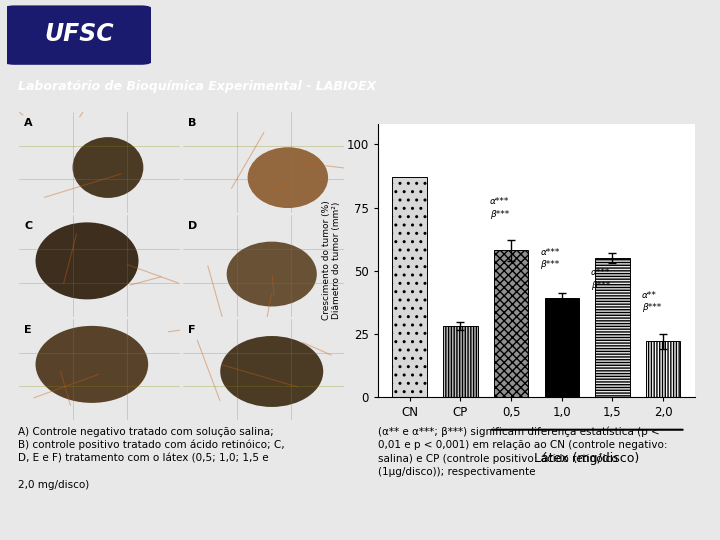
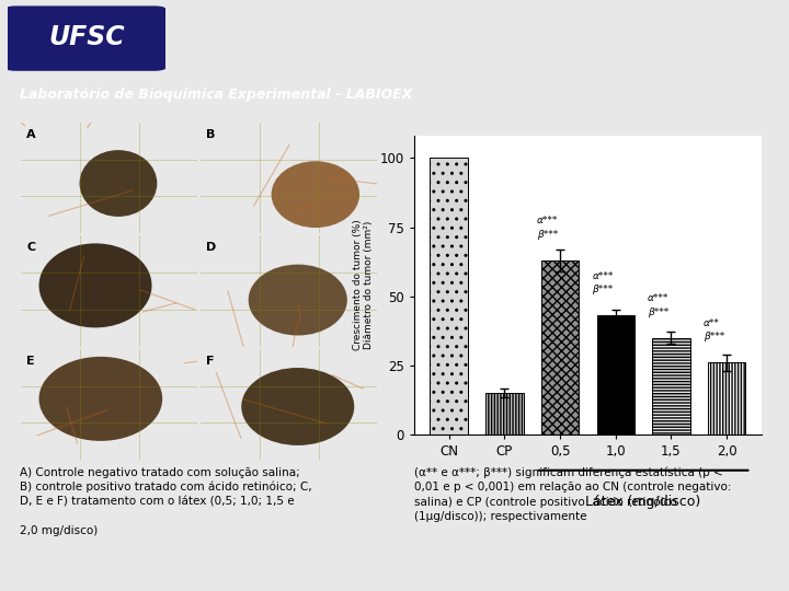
CN: 87 -> 100
CP: 28 -> 15
0,5: 58 -> 63
1,0: 39 -> 43
1,5: 55 -> 35
2,0: 22 -> 26
